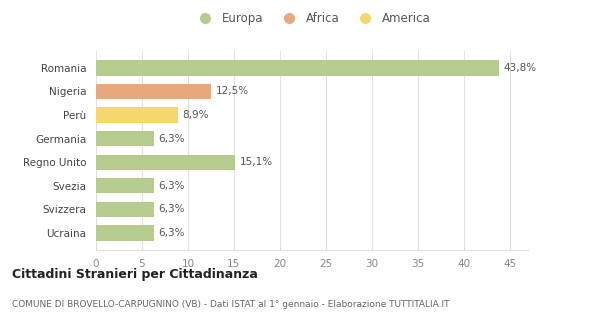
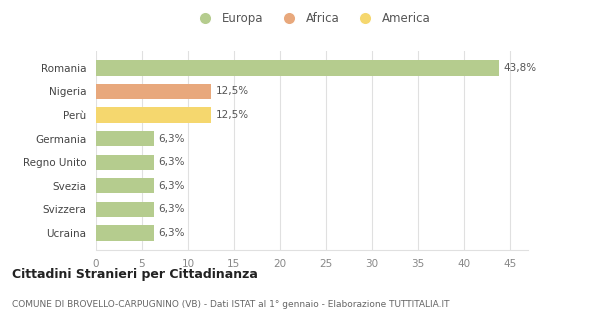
Perù: 8,9% -> 12,5%
Regno Unito: 15,1% -> 6,3%
